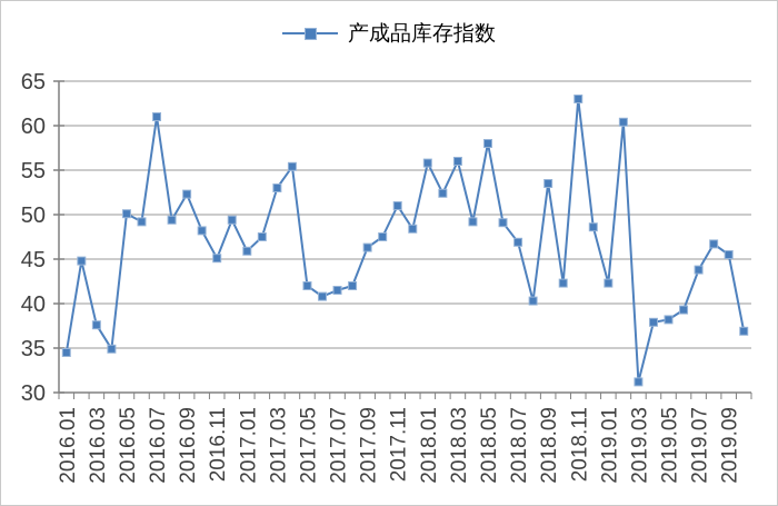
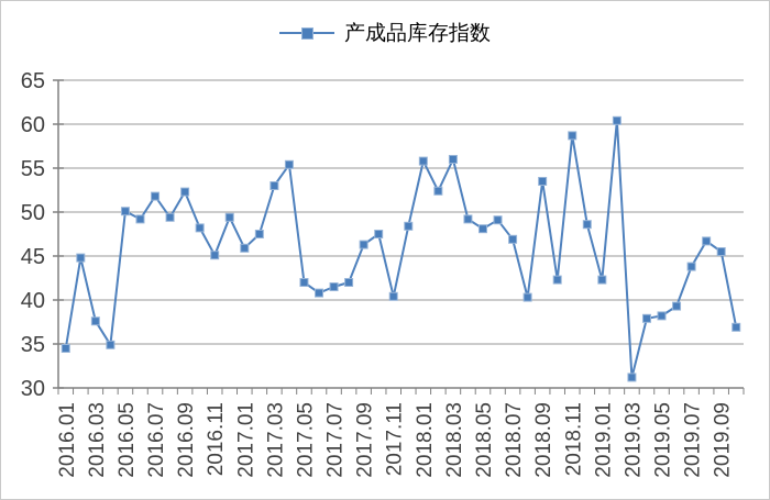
2016.07: 61 -> 52
2017.11: 51 -> 40
2018.05: 58 -> 48
2018.11: 63 -> 59
